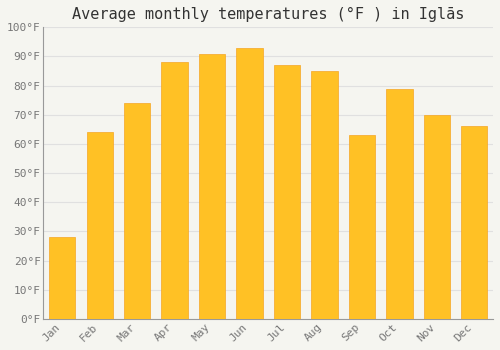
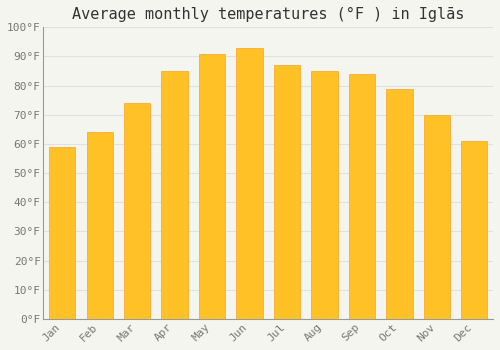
Jan: 28°F -> 59°F
Apr: 88°F -> 85°F
Sep: 63°F -> 84°F
Dec: 66°F -> 61°F
